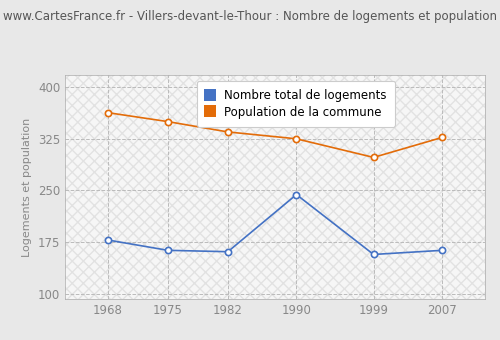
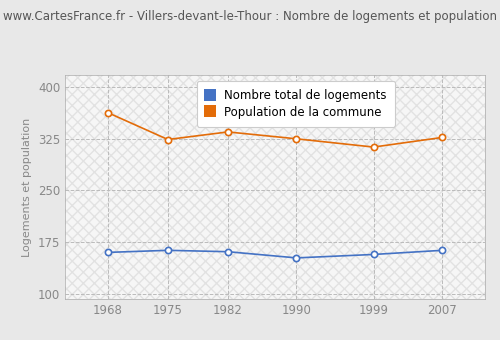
Nombre total de logements/1968: 178 -> 160
Population de la commune/1975: 350 -> 324
Nombre total de logements/1990: 244 -> 152
Population de la commune/1999: 298 -> 313
